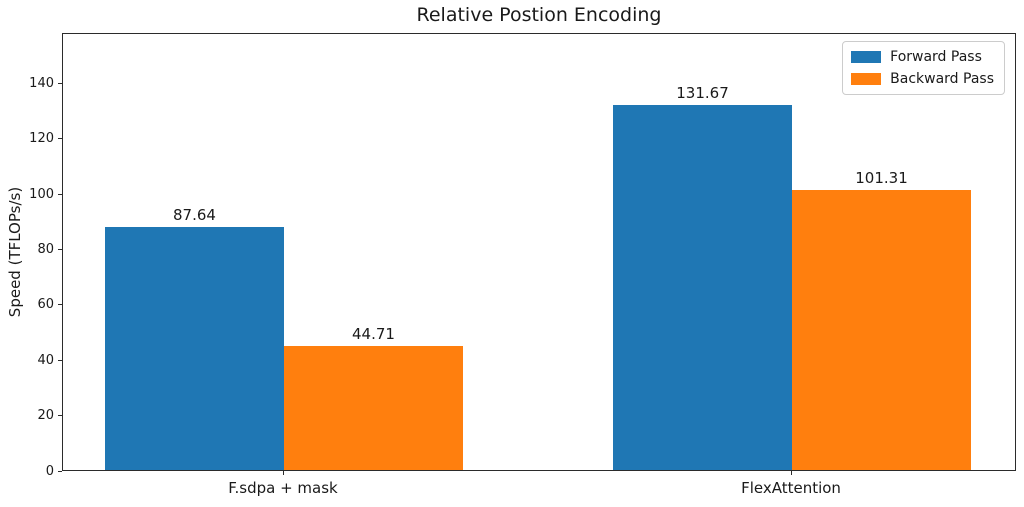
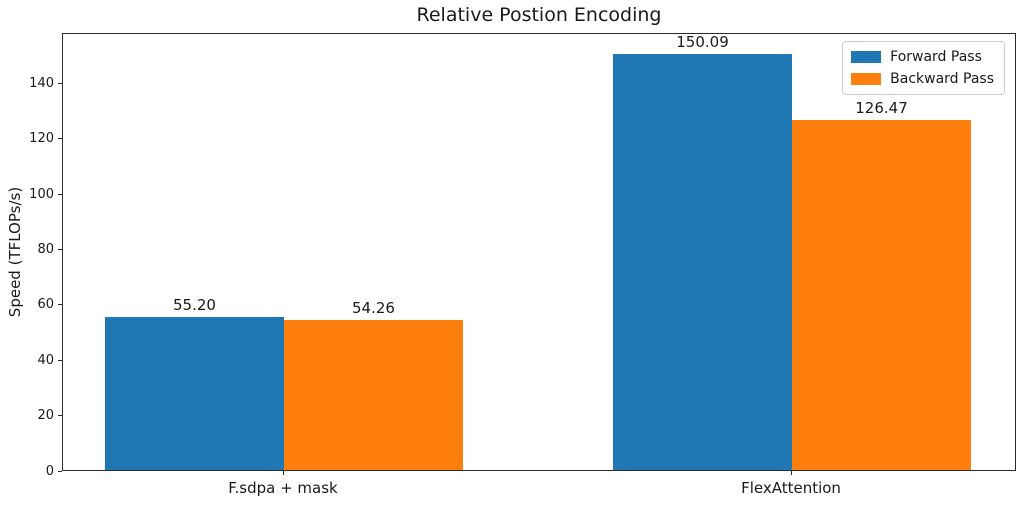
Forward Pass/F.sdpa + mask: 87.64 -> 55.20
Backward Pass/F.sdpa + mask: 44.71 -> 54.26
Forward Pass/FlexAttention: 131.67 -> 150.09
Backward Pass/FlexAttention: 101.31 -> 126.47
